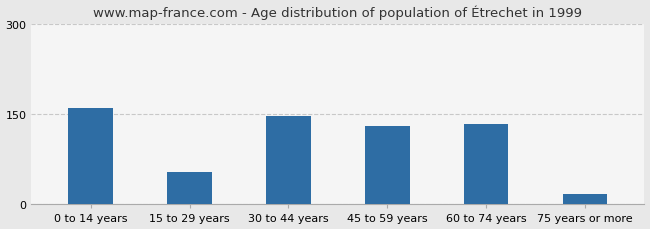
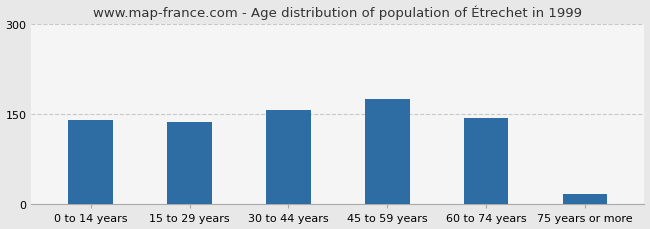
0 to 14 years: 160 -> 140
15 to 29 years: 54 -> 137
30 to 44 years: 148 -> 158
45 to 59 years: 130 -> 175
60 to 74 years: 134 -> 144
